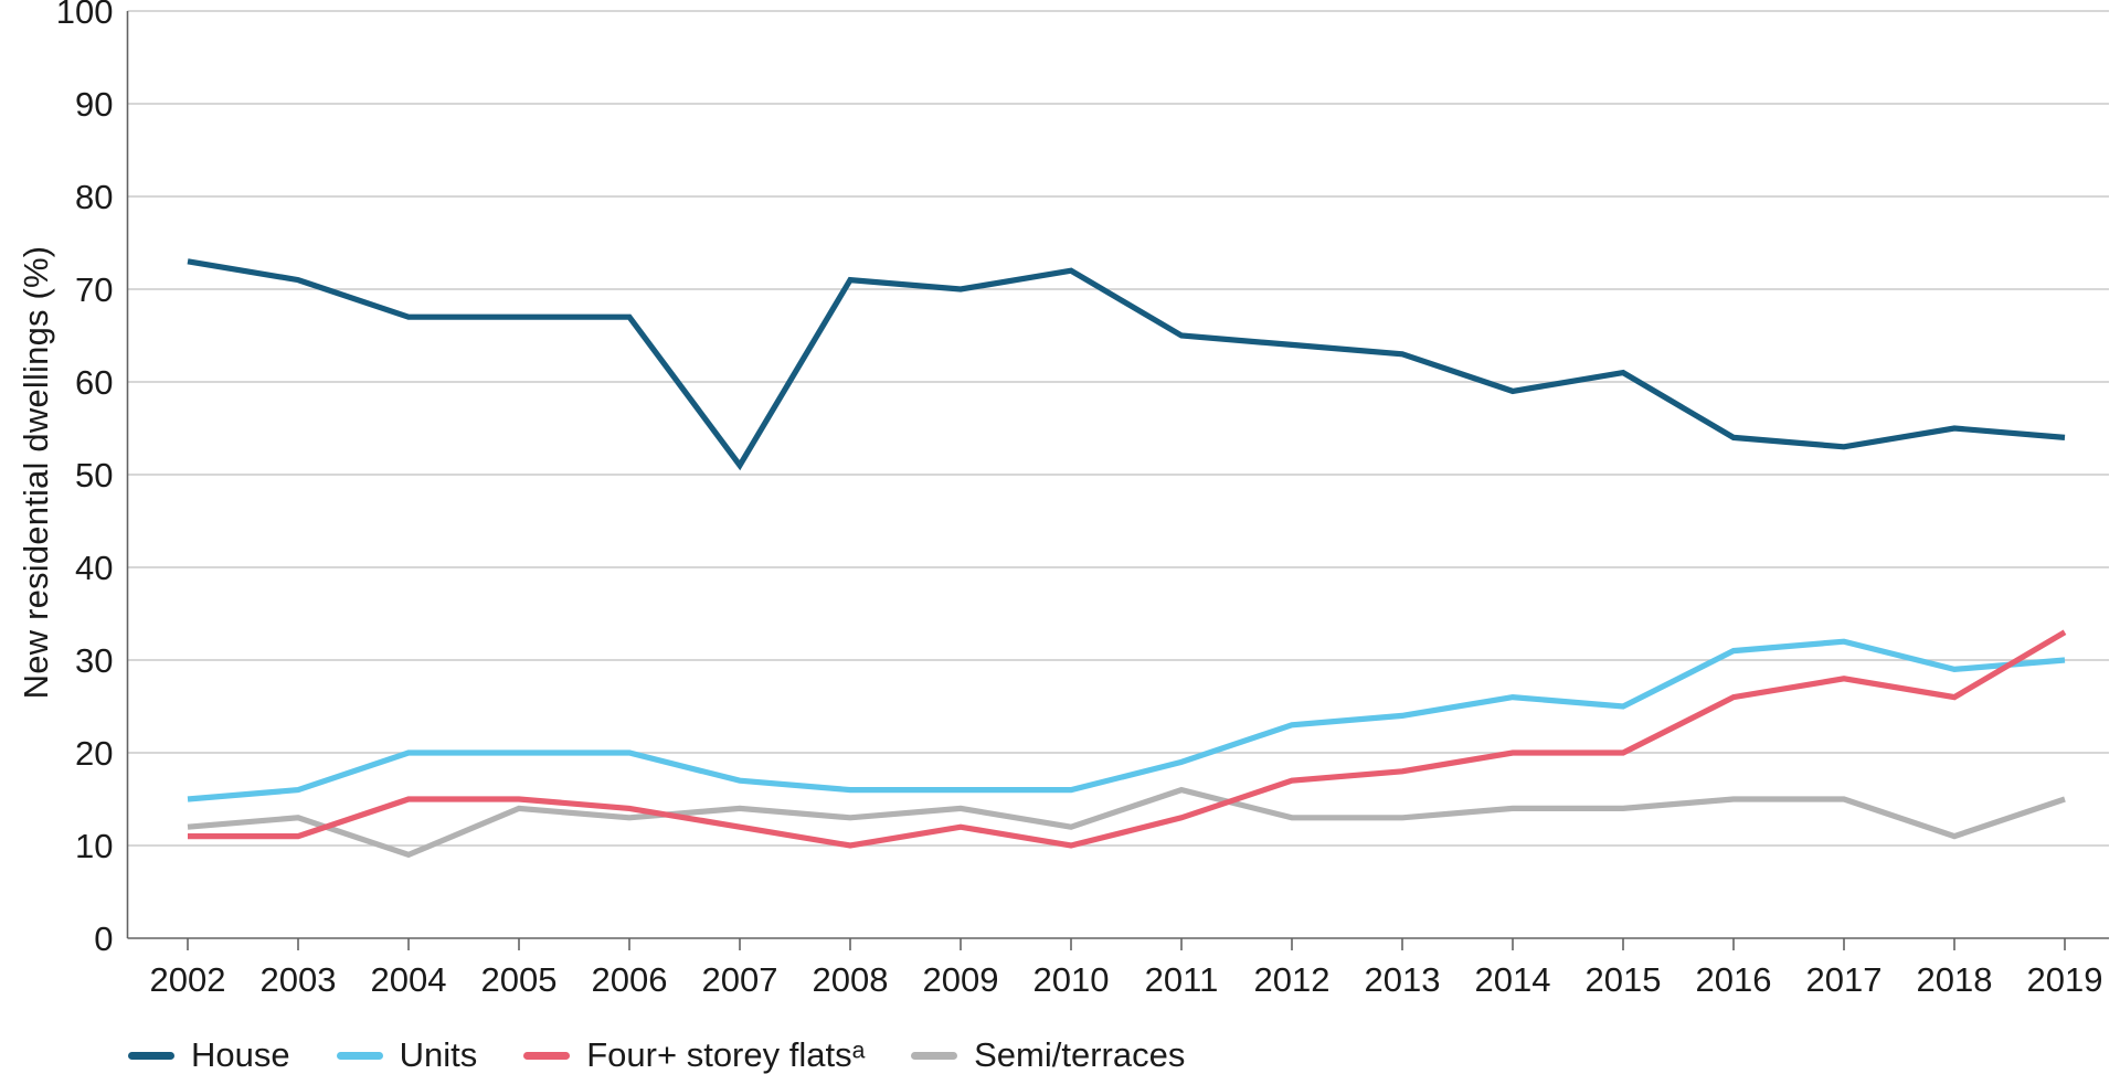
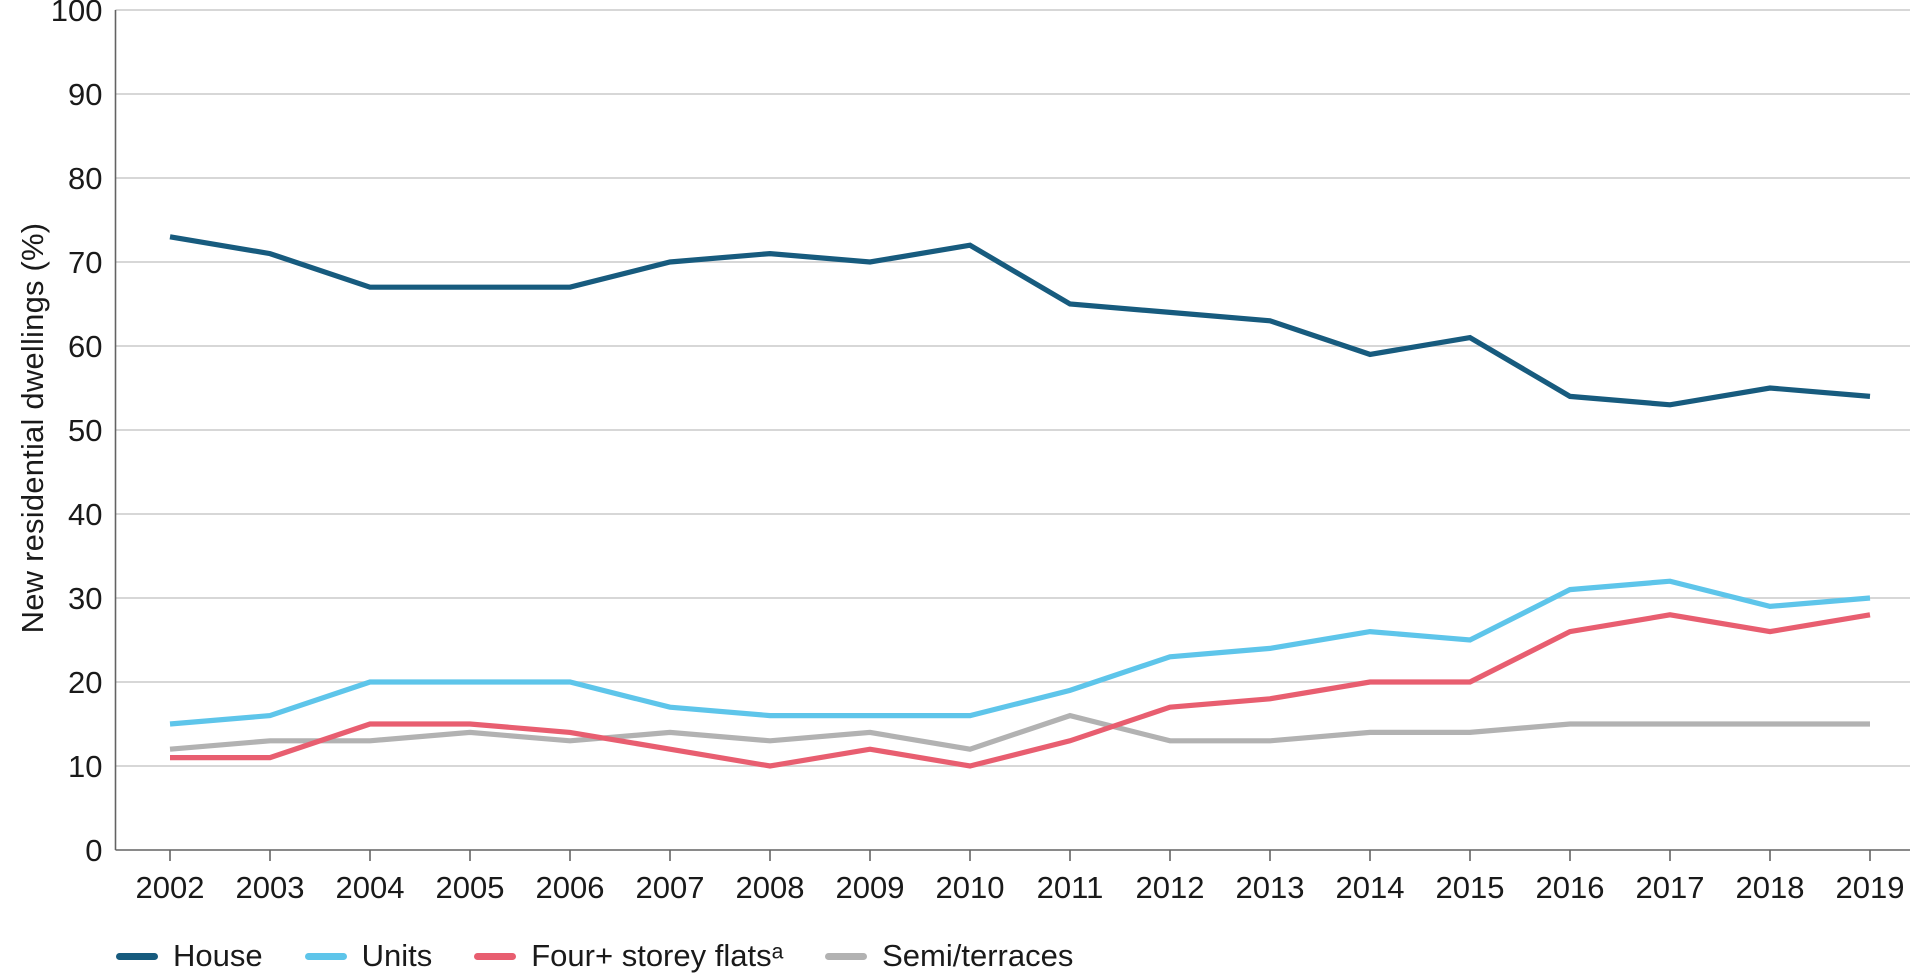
Semi/terraces/2004: 9 -> 13
House/2007: 51 -> 70
Semi/terraces/2018: 11 -> 15
Four+ storey flatsᵃ/2019: 33 -> 28
